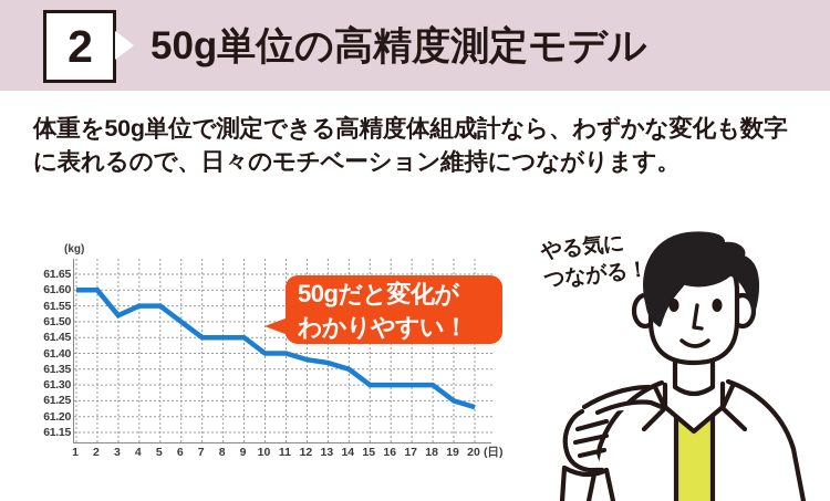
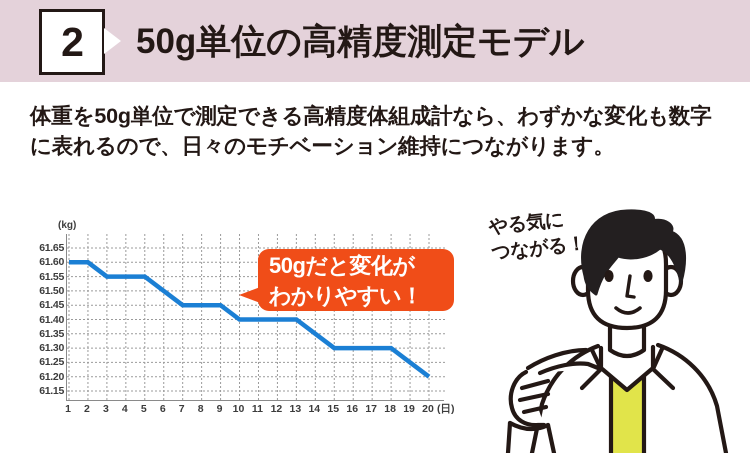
3: 61.52 -> 61.55
12: 61.38 -> 61.40
13: 61.37 -> 61.40
20: 61.23 -> 61.20
